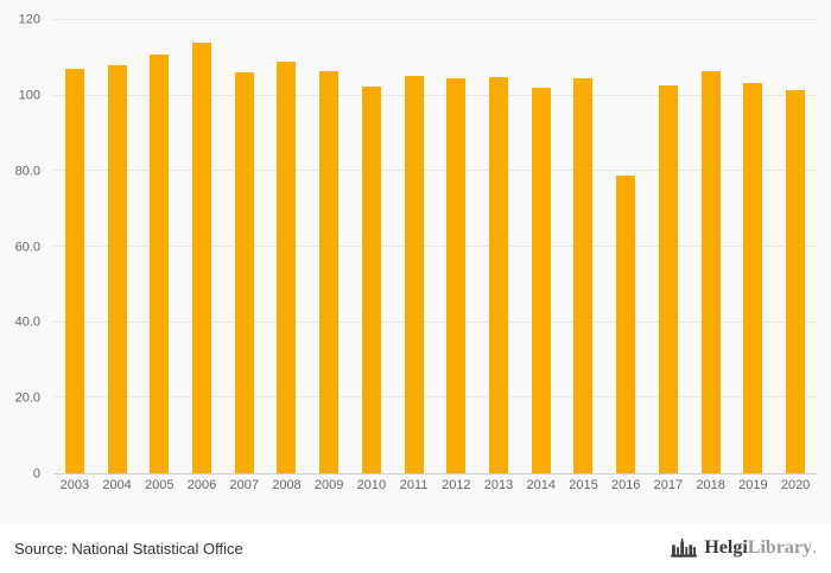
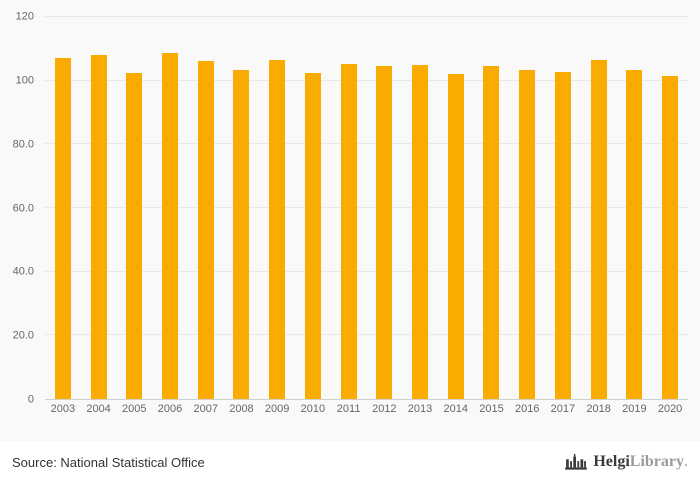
2005: 111 -> 102
2006: 114 -> 109
2008: 109 -> 103
2016: 79 -> 103
